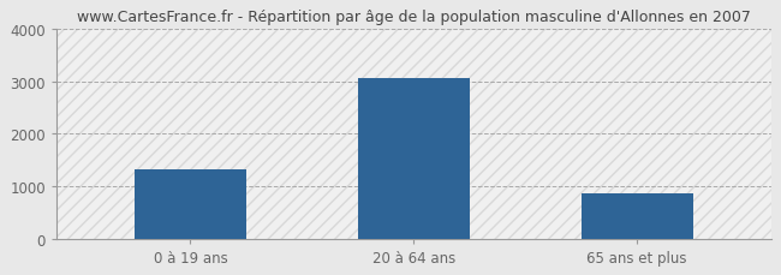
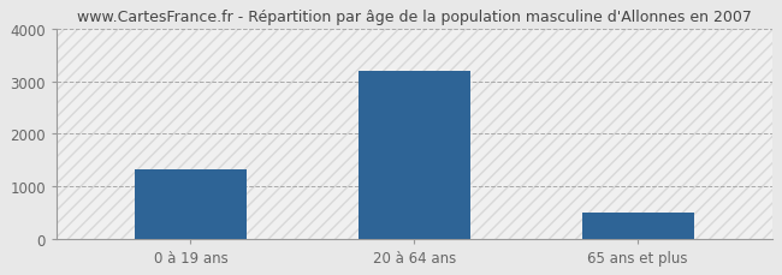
20 à 64 ans: 3060 -> 3200
65 ans et plus: 870 -> 500
